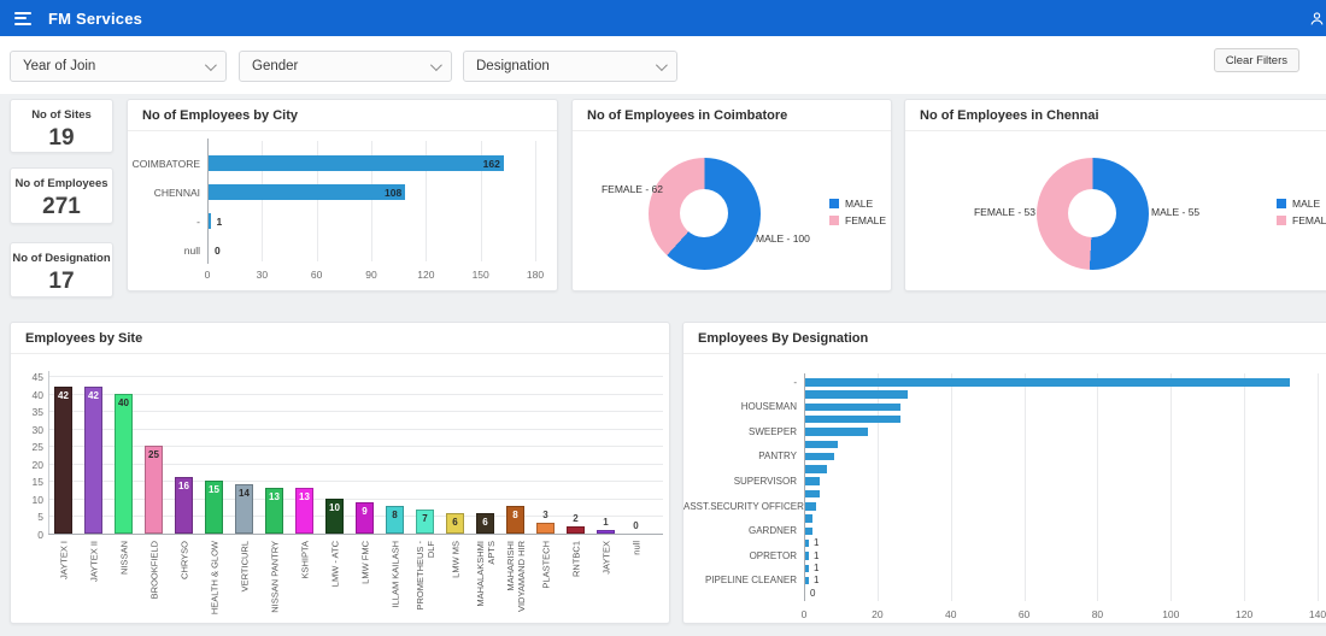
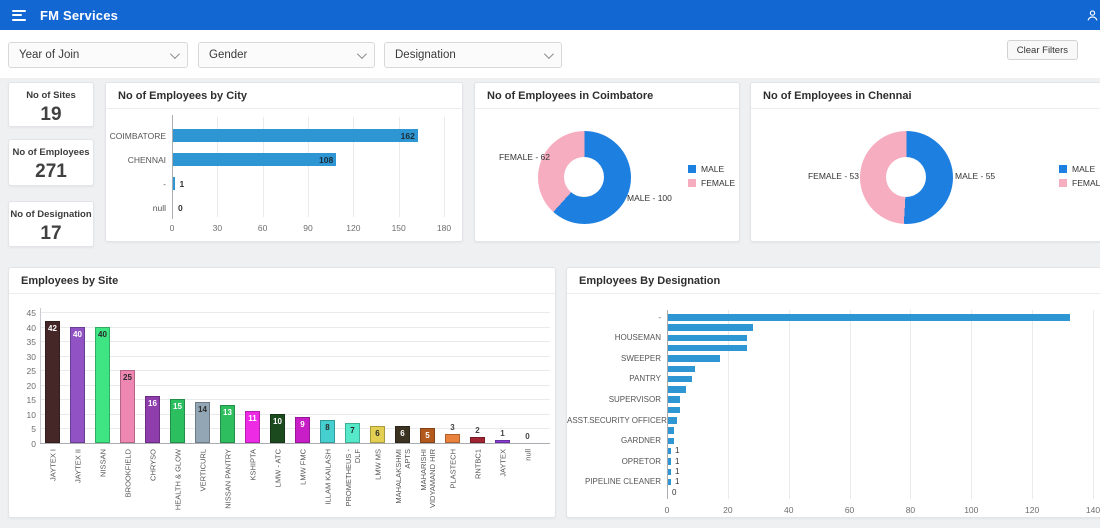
Employees by Site/JAYTEX II: 42 -> 40
Employees by Site/KSHIPTA: 13 -> 11
Employees by Site/MAHARISHI VIDYAMAND HIR: 8 -> 5
